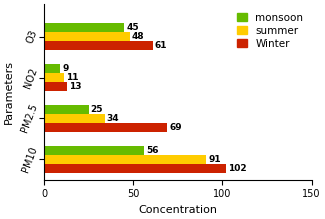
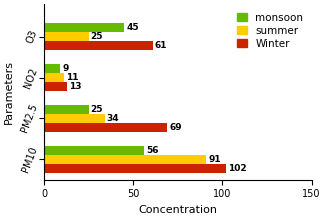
summer/O3: 48 -> 25
